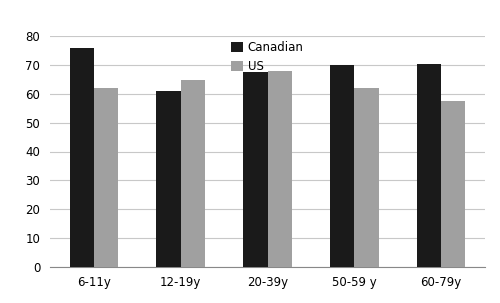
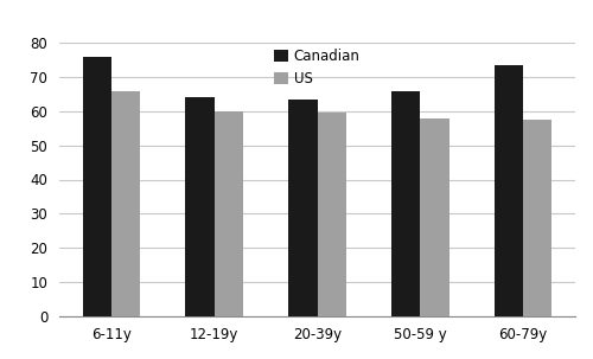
US/6-11y: 62.0 -> 66.0
Canadian/12-19y: 61.0 -> 64.0
US/12-19y: 65.0 -> 60.0
Canadian/20-39y: 67.5 -> 63.5
US/20-39y: 68.0 -> 59.5
Canadian/50-59 y: 70.0 -> 66.0
US/50-59 y: 62.0 -> 58.0
Canadian/60-79y: 70.5 -> 73.5
